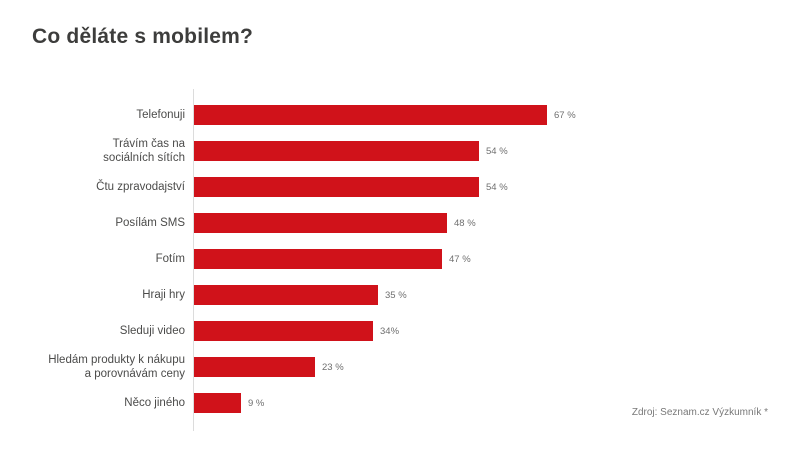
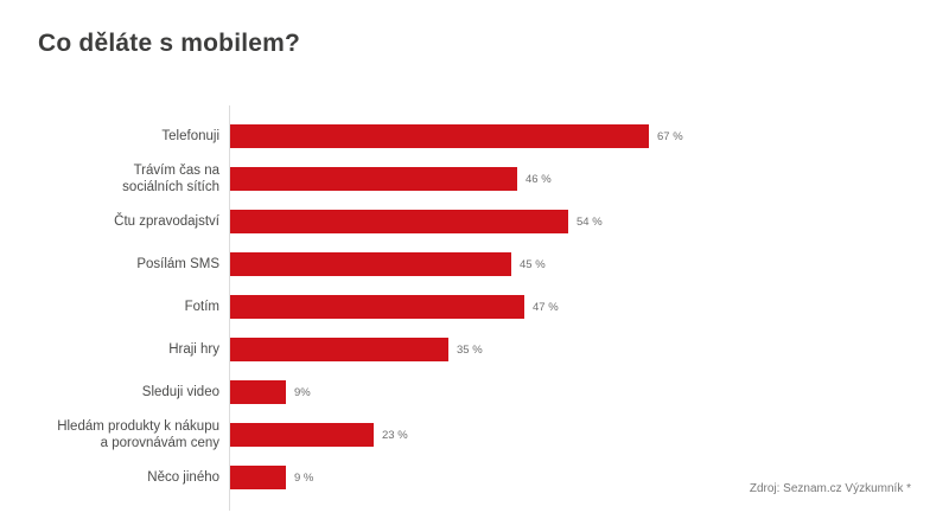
Trávím čas na sociálních sítích: 54 -> 46
Posílám SMS: 48 -> 45
Sleduji video: 34% -> 9%
